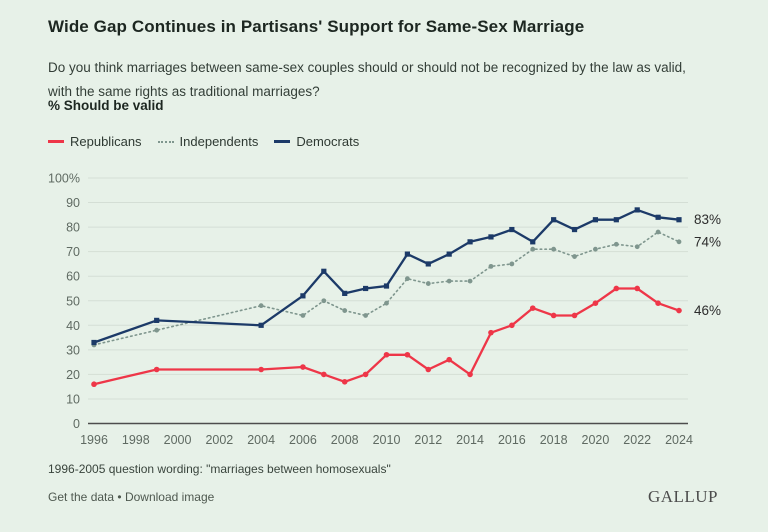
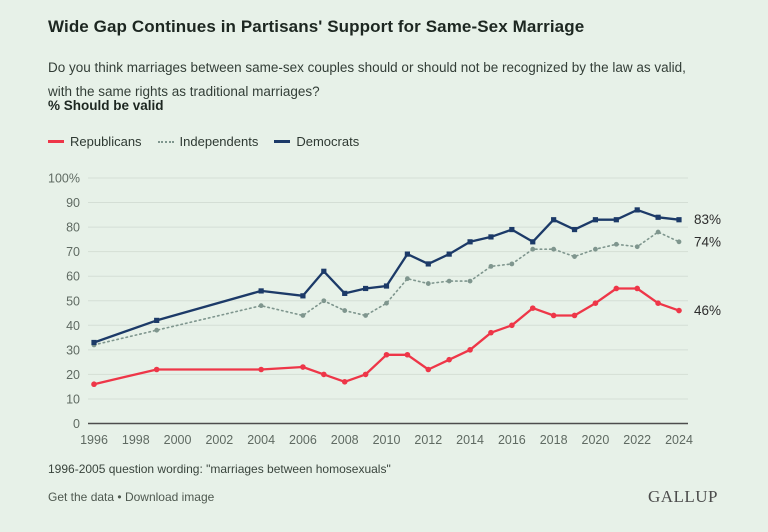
Democrats/2004: 40% -> 54%
Republicans/2014: 20% -> 30%
